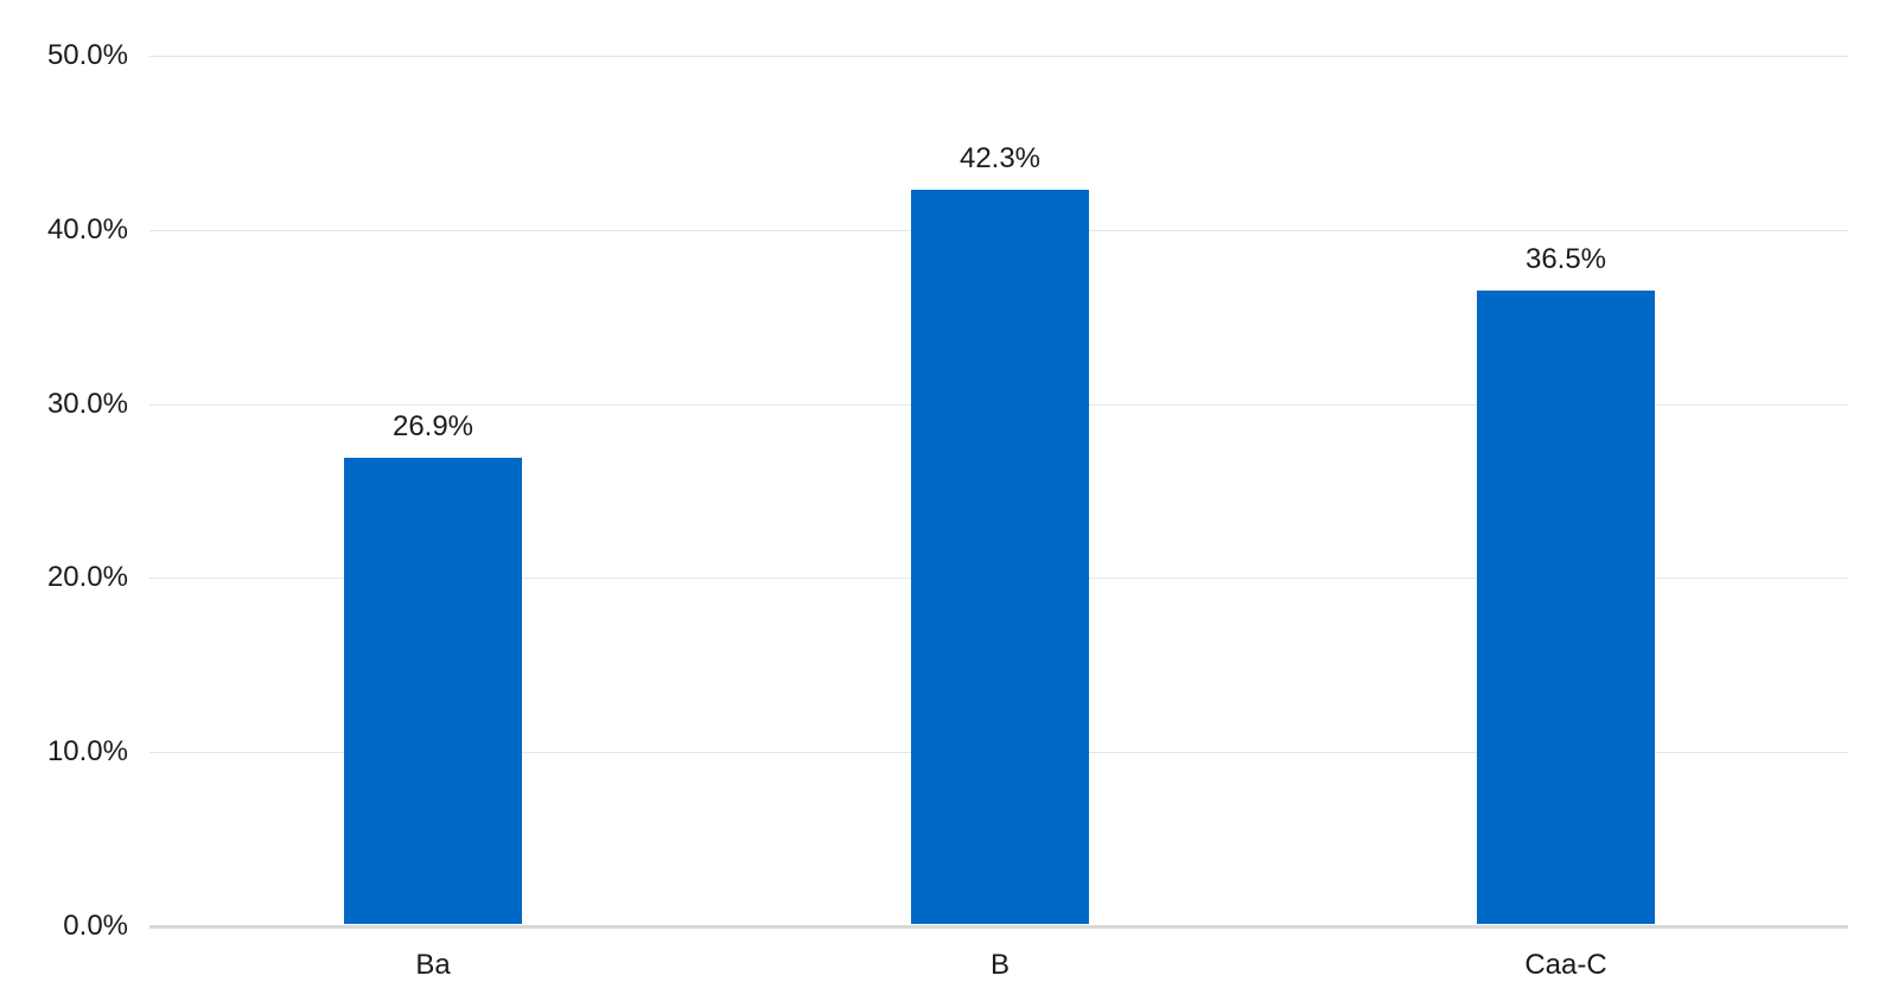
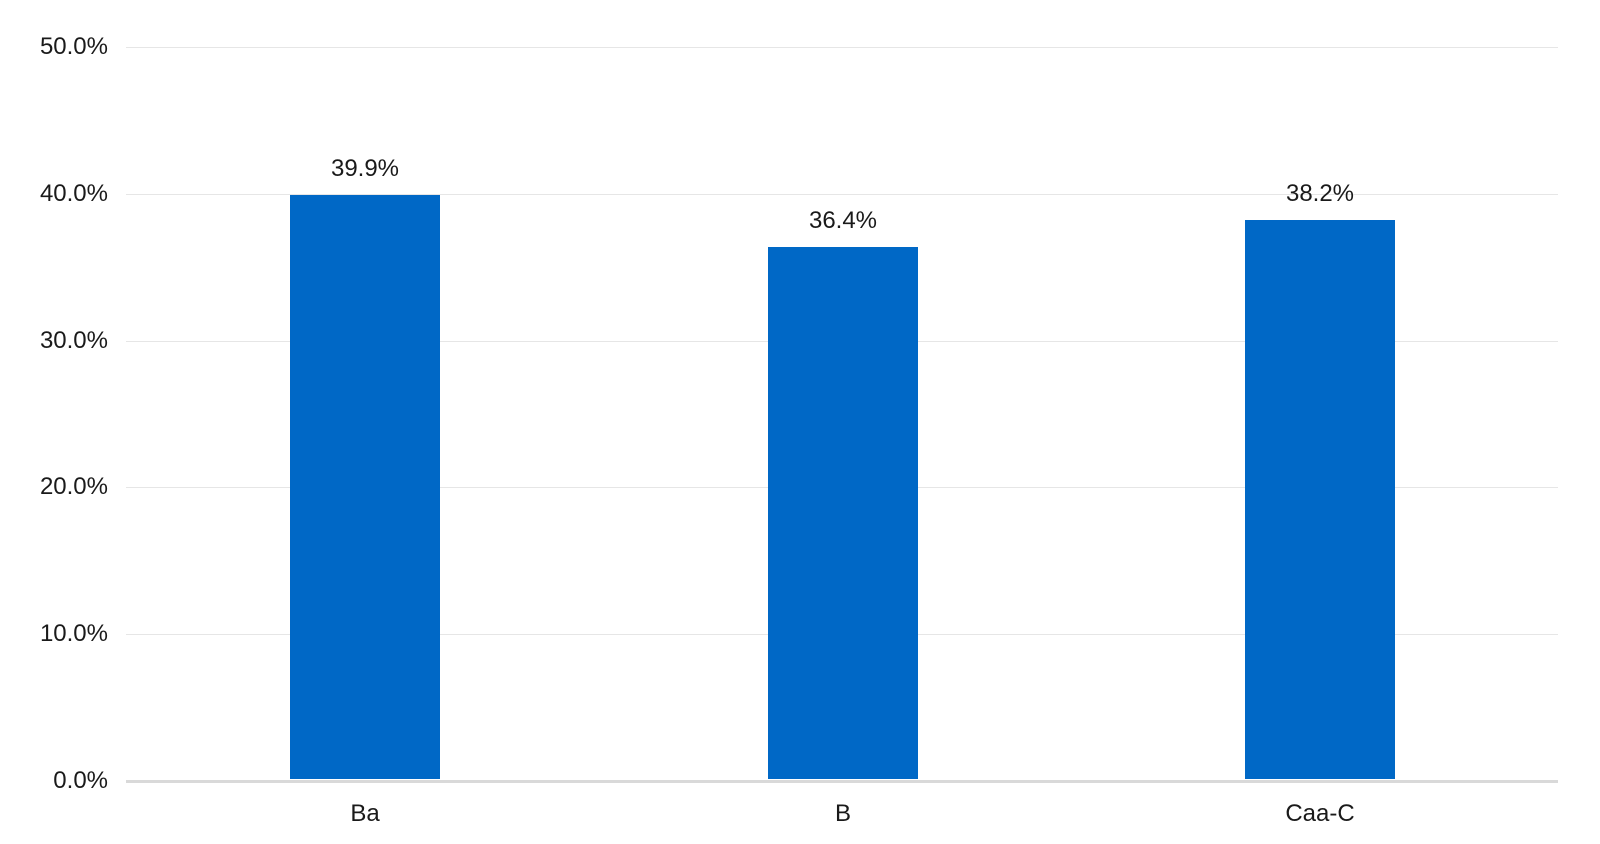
Ba: 26.9% -> 39.9%
B: 42.3% -> 36.4%
Caa-C: 36.5% -> 38.2%
